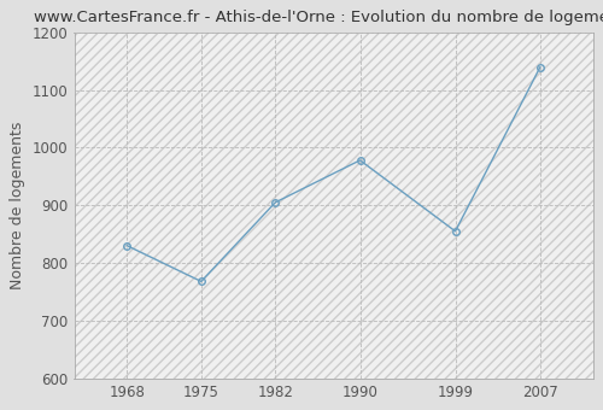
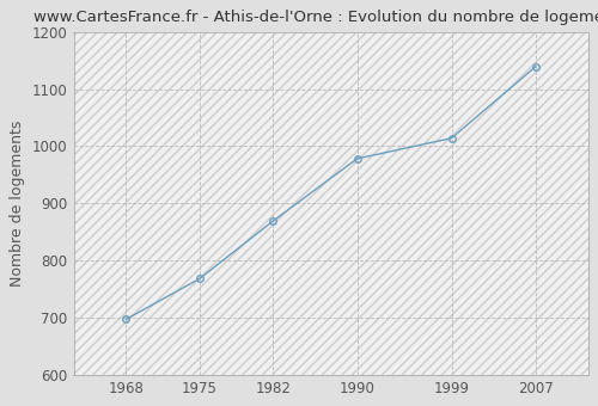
1968: 830 -> 697
1982: 905 -> 869
1999: 855 -> 1014
